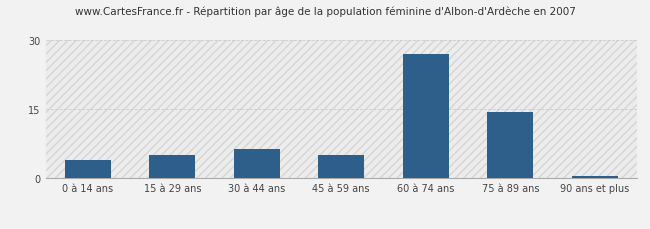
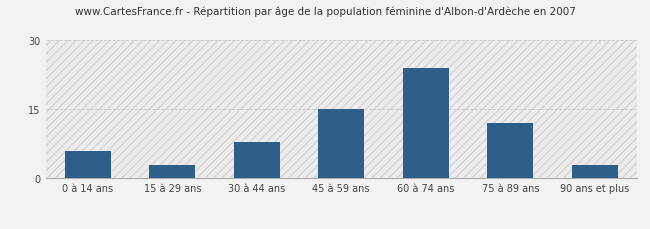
0 à 14 ans: 4.0 -> 6.0
15 à 29 ans: 5.0 -> 3.0
30 à 44 ans: 6.5 -> 8.0
45 à 59 ans: 5.0 -> 15.0
60 à 74 ans: 27.0 -> 24.0
75 à 89 ans: 14.5 -> 12.0
90 ans et plus: 0.5 -> 3.0
